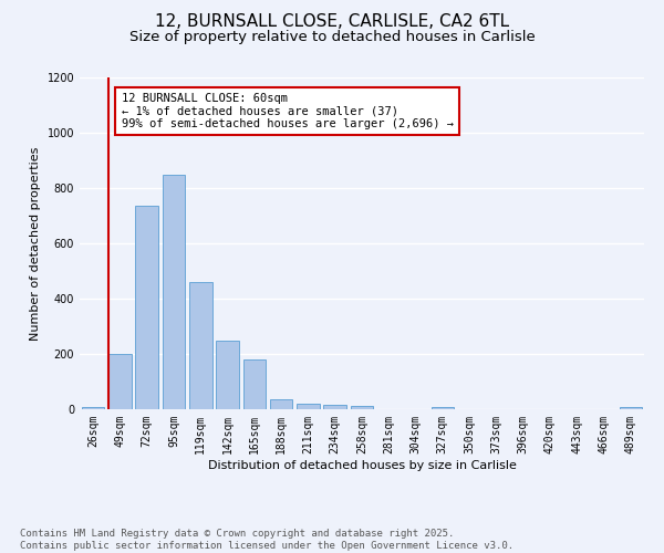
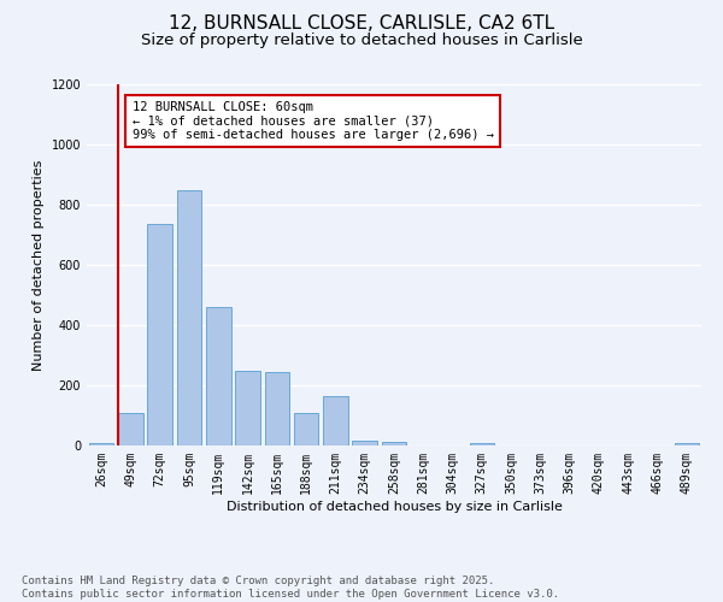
49sqm: 200 -> 110
165sqm: 180 -> 245
188sqm: 35 -> 110
211sqm: 20 -> 165
